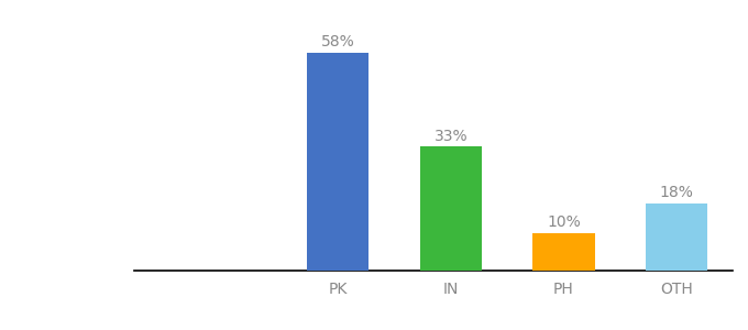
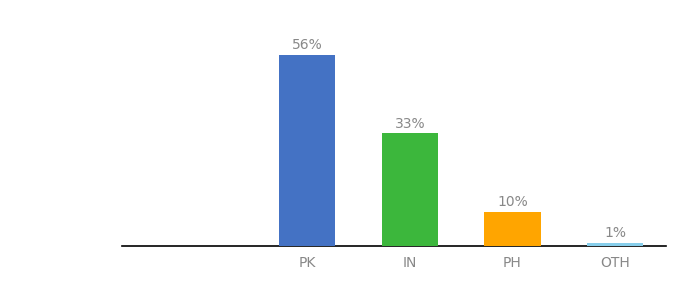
PK: 58% -> 56%
OTH: 18% -> 1%
